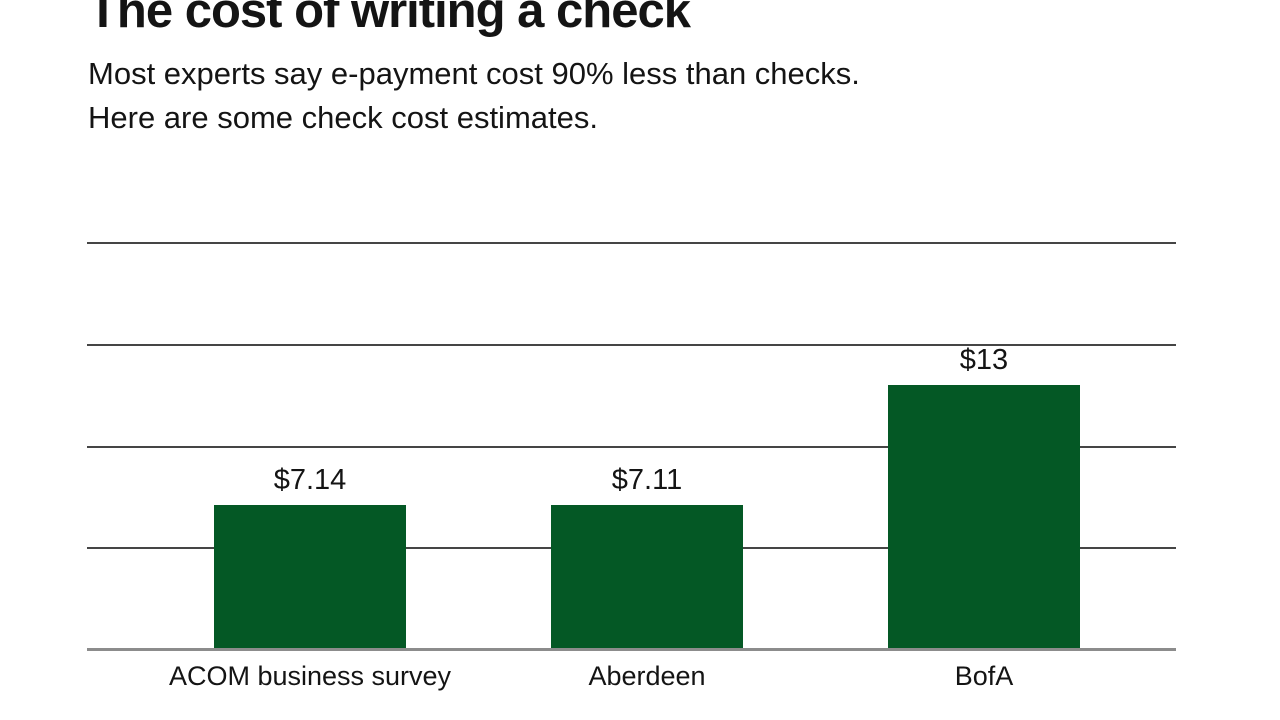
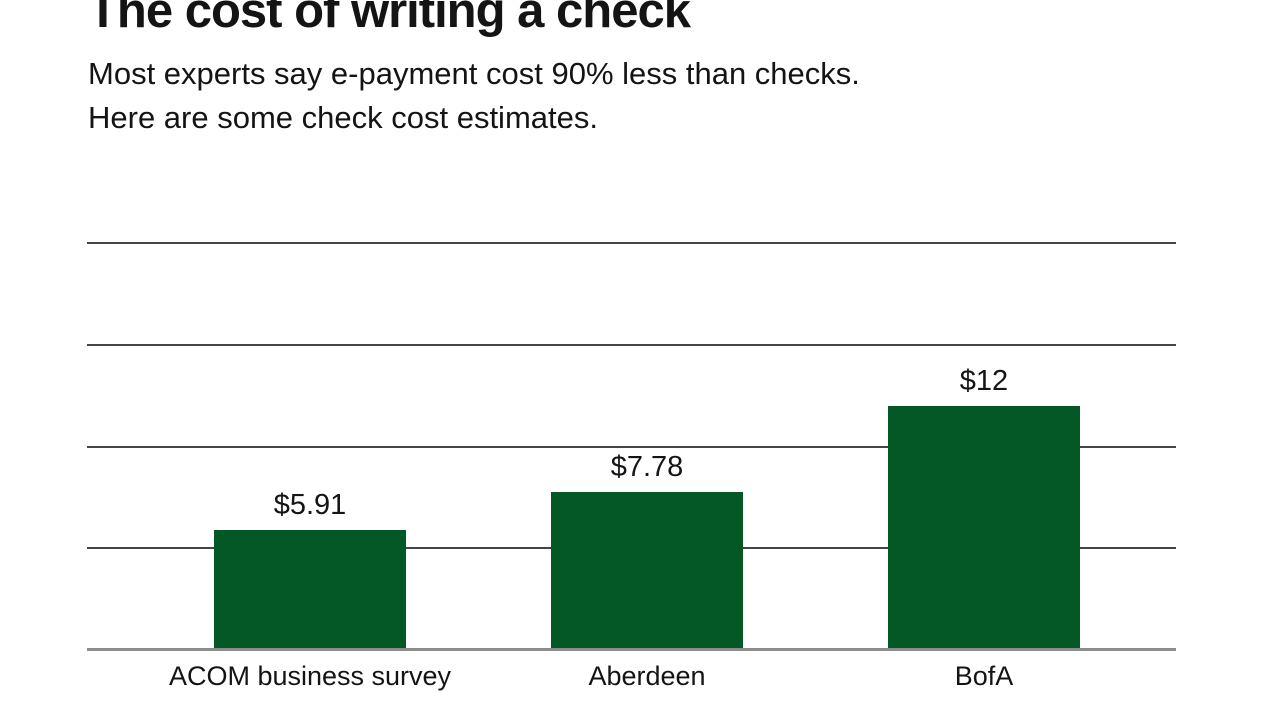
ACOM business survey: $7.14 -> $5.91
Aberdeen: $7.11 -> $7.78
BofA: $13 -> $12
